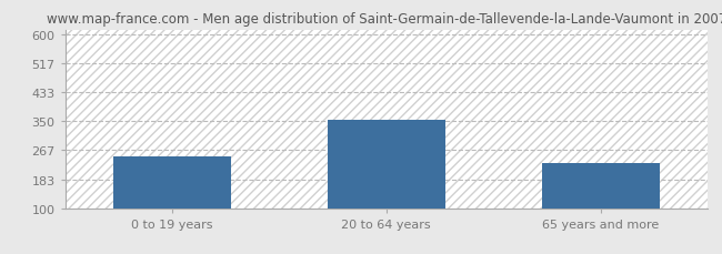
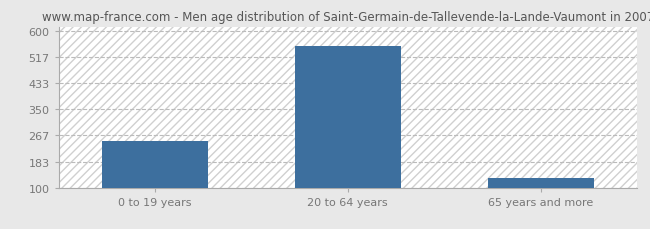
20 to 64 years: 355 -> 553
65 years and more: 230 -> 132
